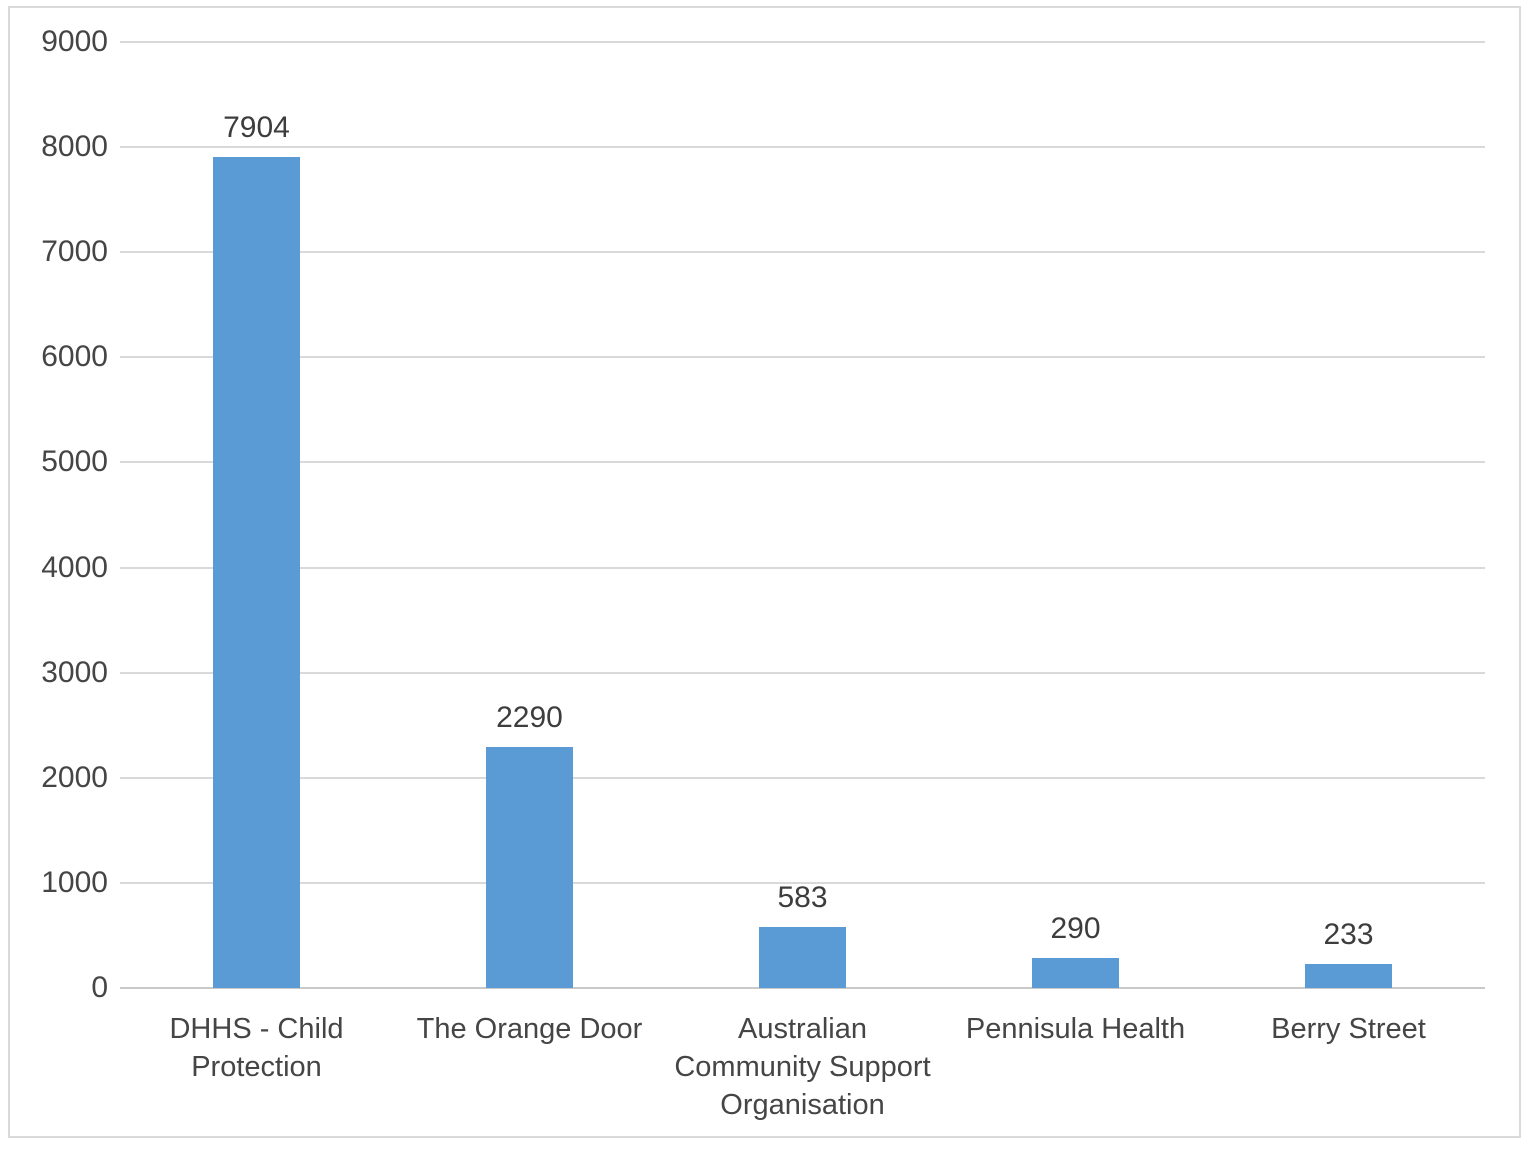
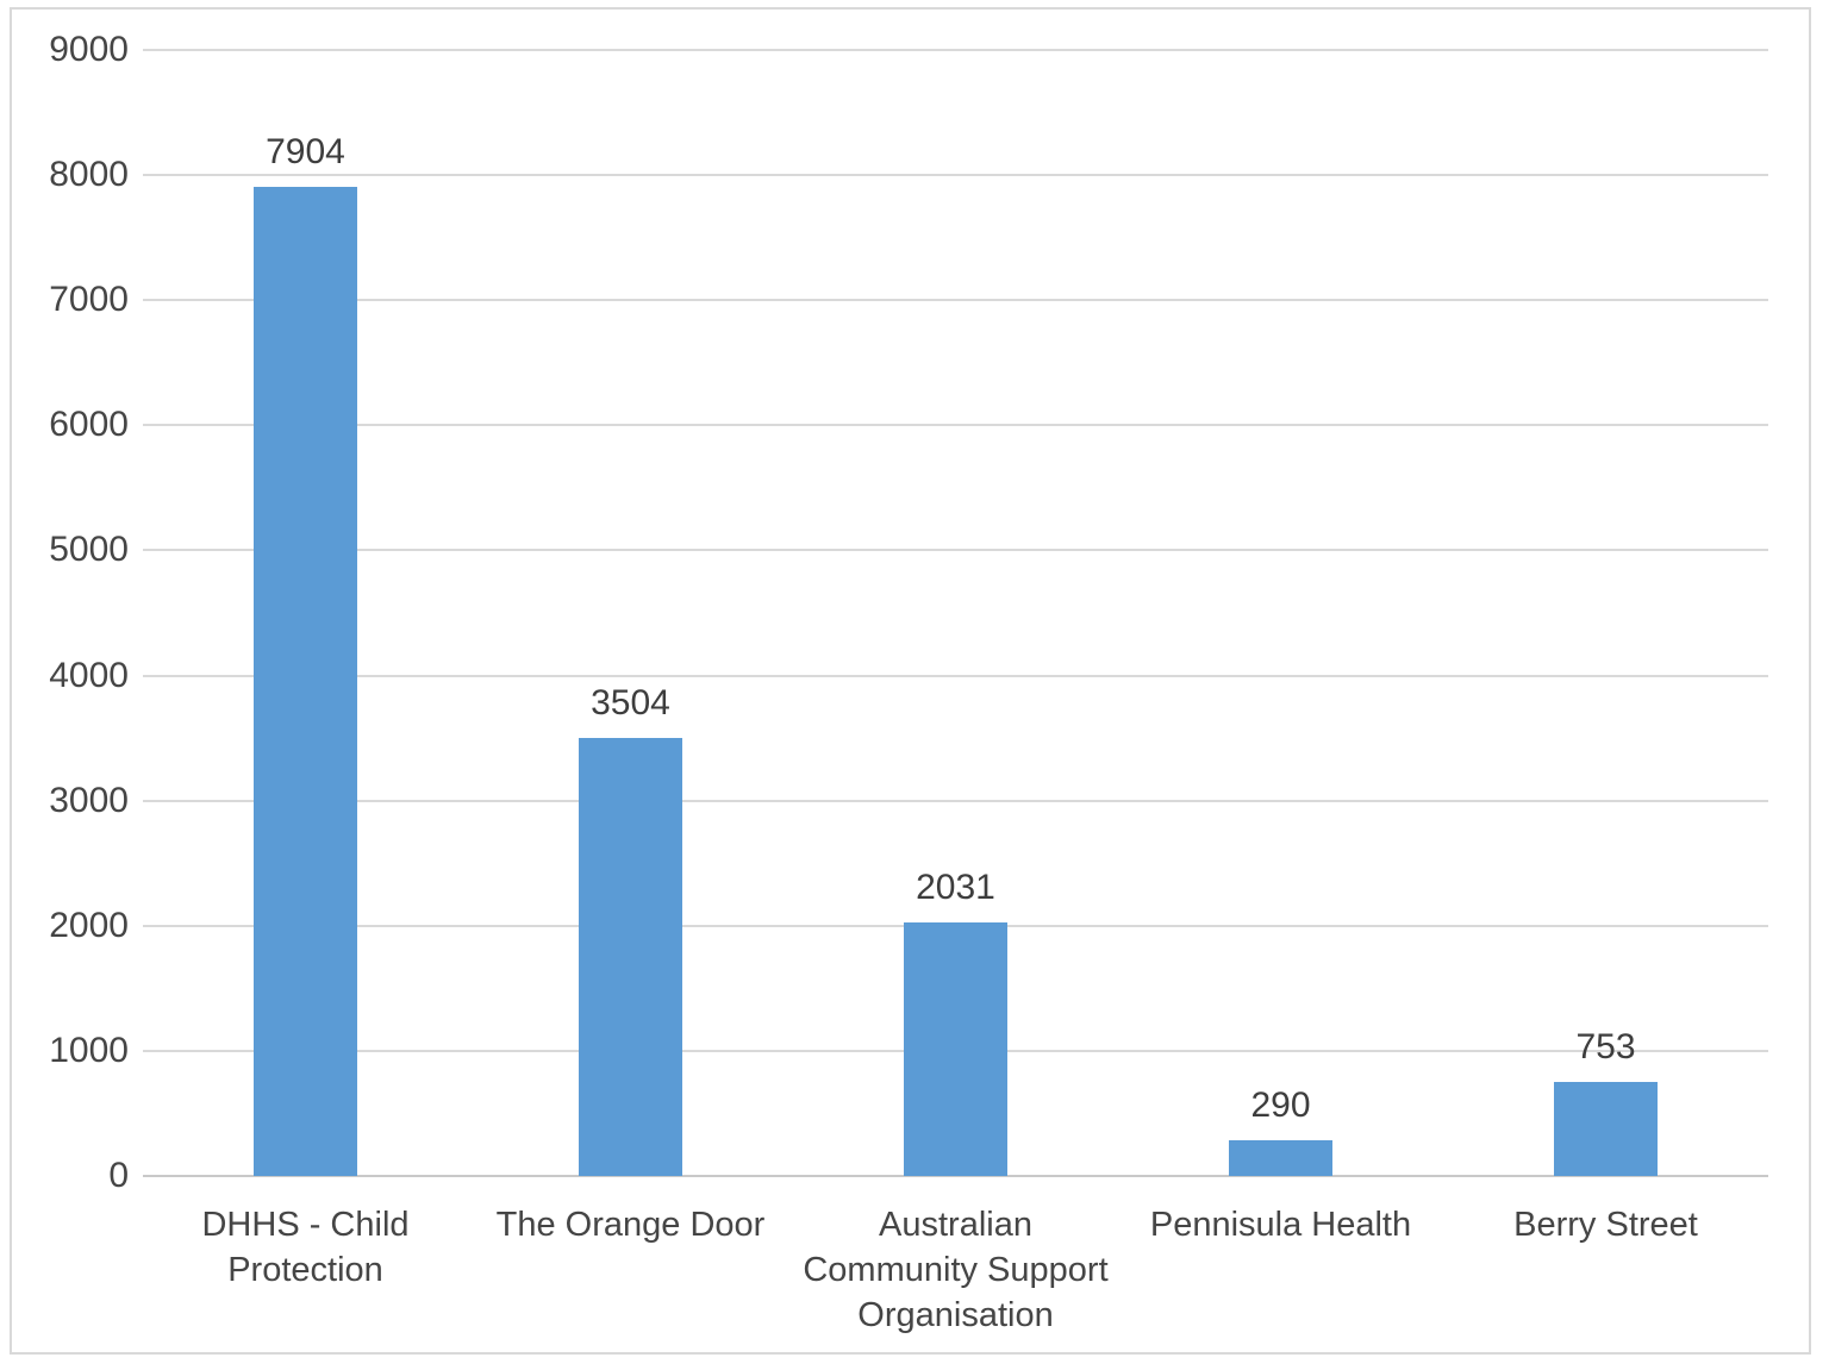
The Orange Door: 2290 -> 3504
Australian Community Support Organisation: 583 -> 2031
Berry Street: 233 -> 753
